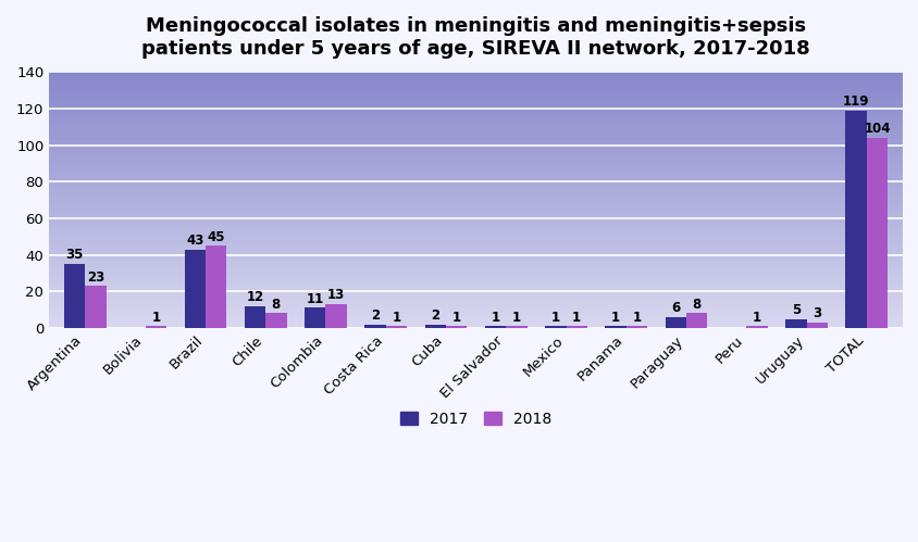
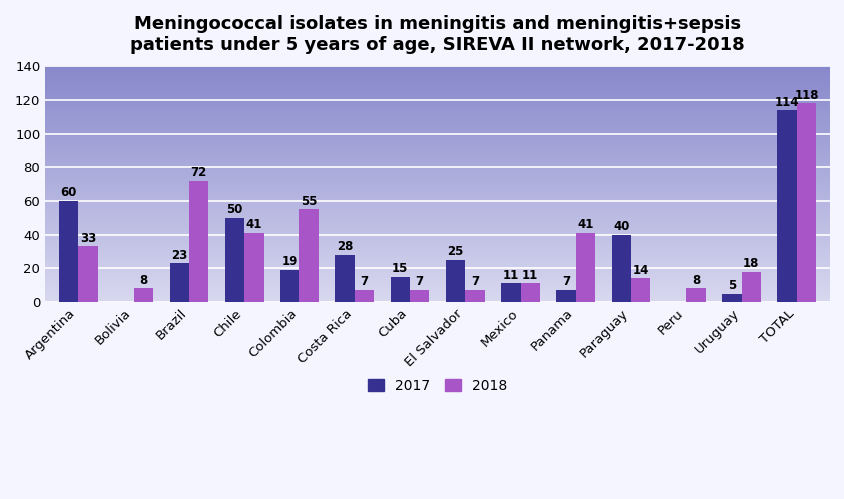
2017/Argentina: 35 -> 60
2018/Argentina: 23 -> 33
2018/Bolivia: 1 -> 8
2017/Brazil: 43 -> 23
2018/Brazil: 45 -> 72
2017/Chile: 12 -> 50
2018/Chile: 8 -> 41
2017/Colombia: 11 -> 19
2018/Colombia: 13 -> 55
2017/Costa Rica: 2 -> 28
2018/Costa Rica: 1 -> 7
2017/Cuba: 2 -> 15
2018/Cuba: 1 -> 7
2017/El Salvador: 1 -> 25
2018/El Salvador: 1 -> 7
2017/Mexico: 1 -> 11
2018/Mexico: 1 -> 11
2017/Panama: 1 -> 7
2018/Panama: 1 -> 41
2017/Paraguay: 6 -> 40
2018/Paraguay: 8 -> 14
2018/Peru: 1 -> 8
2018/Uruguay: 3 -> 18
2017/TOTAL: 119 -> 114
2018/TOTAL: 104 -> 118
